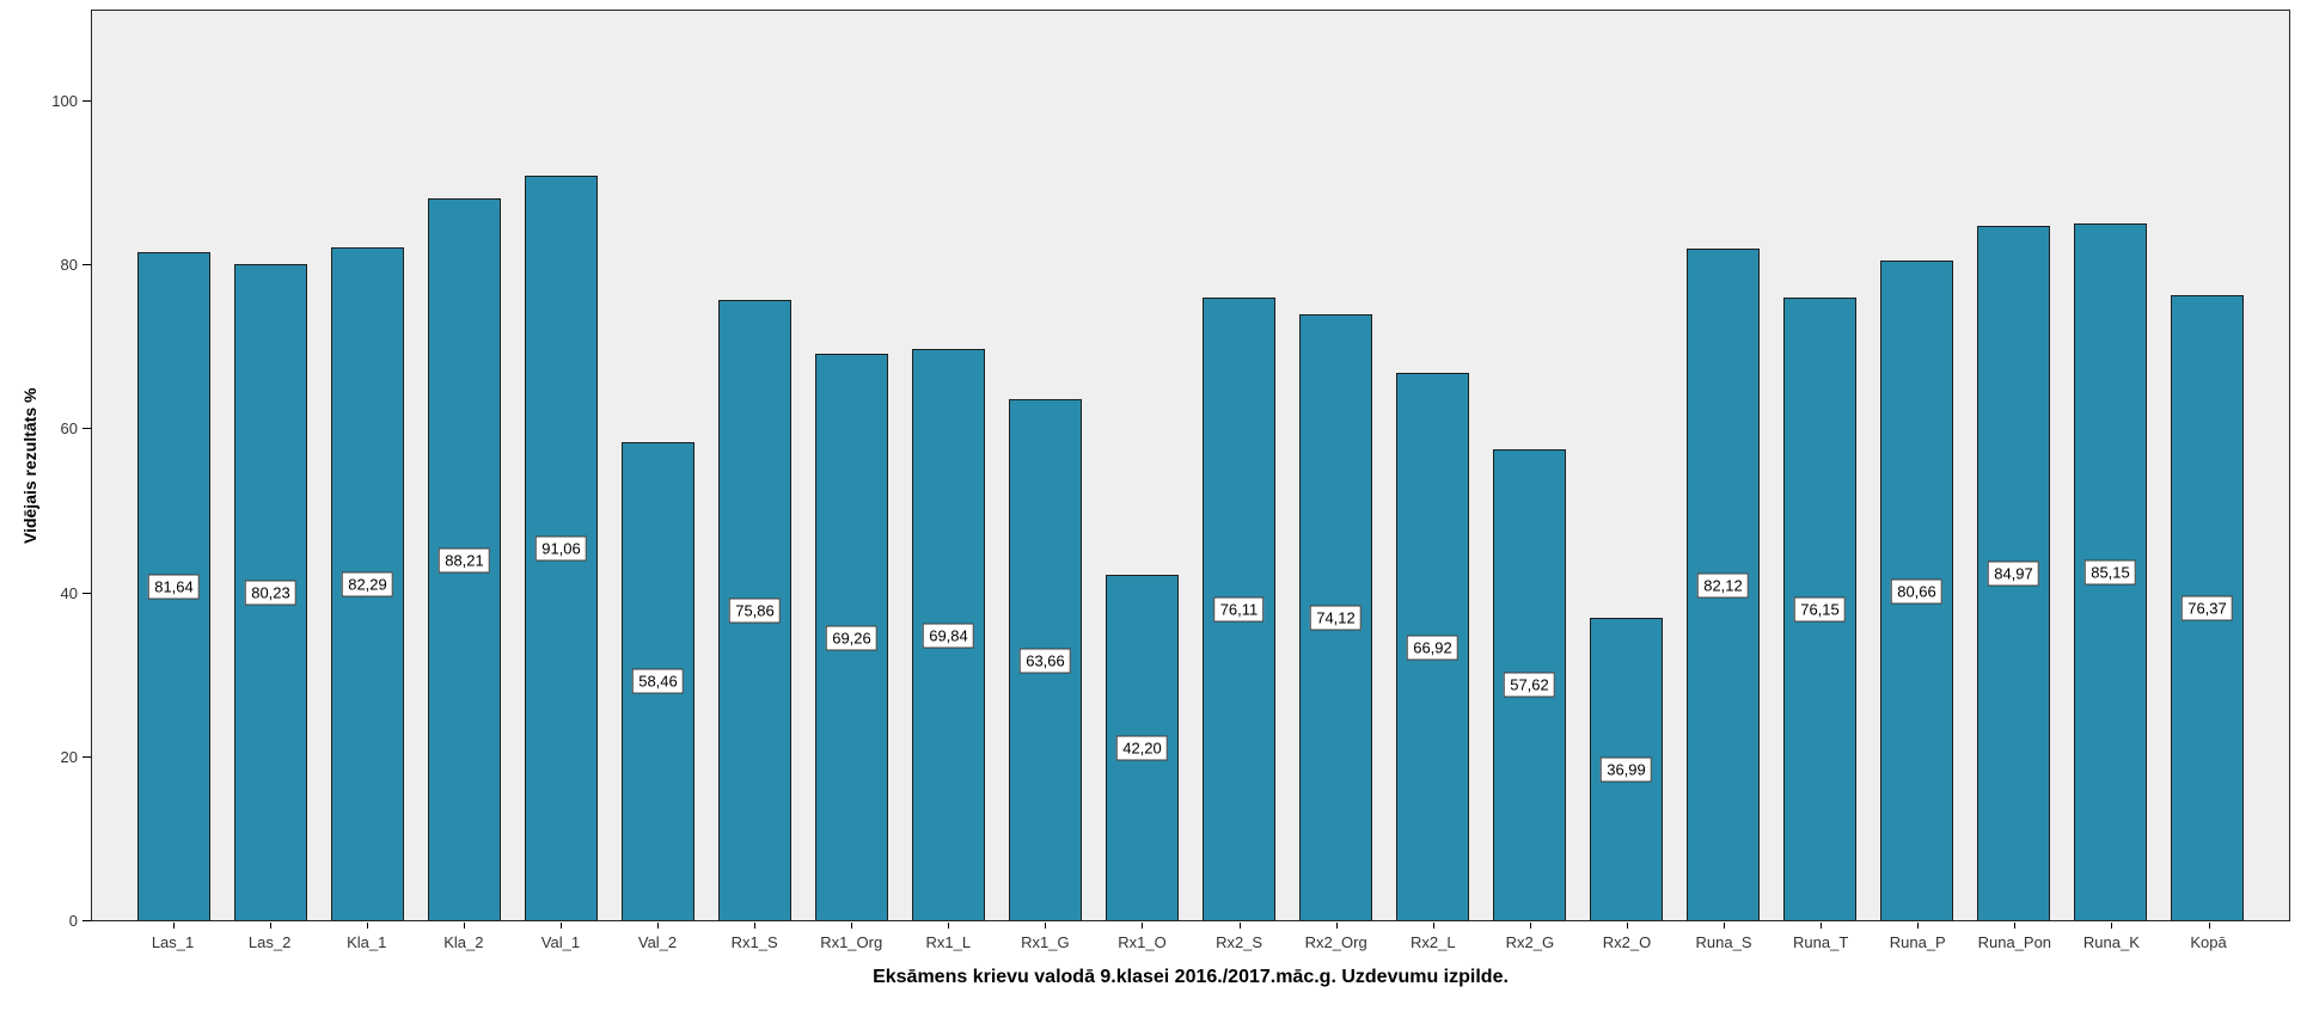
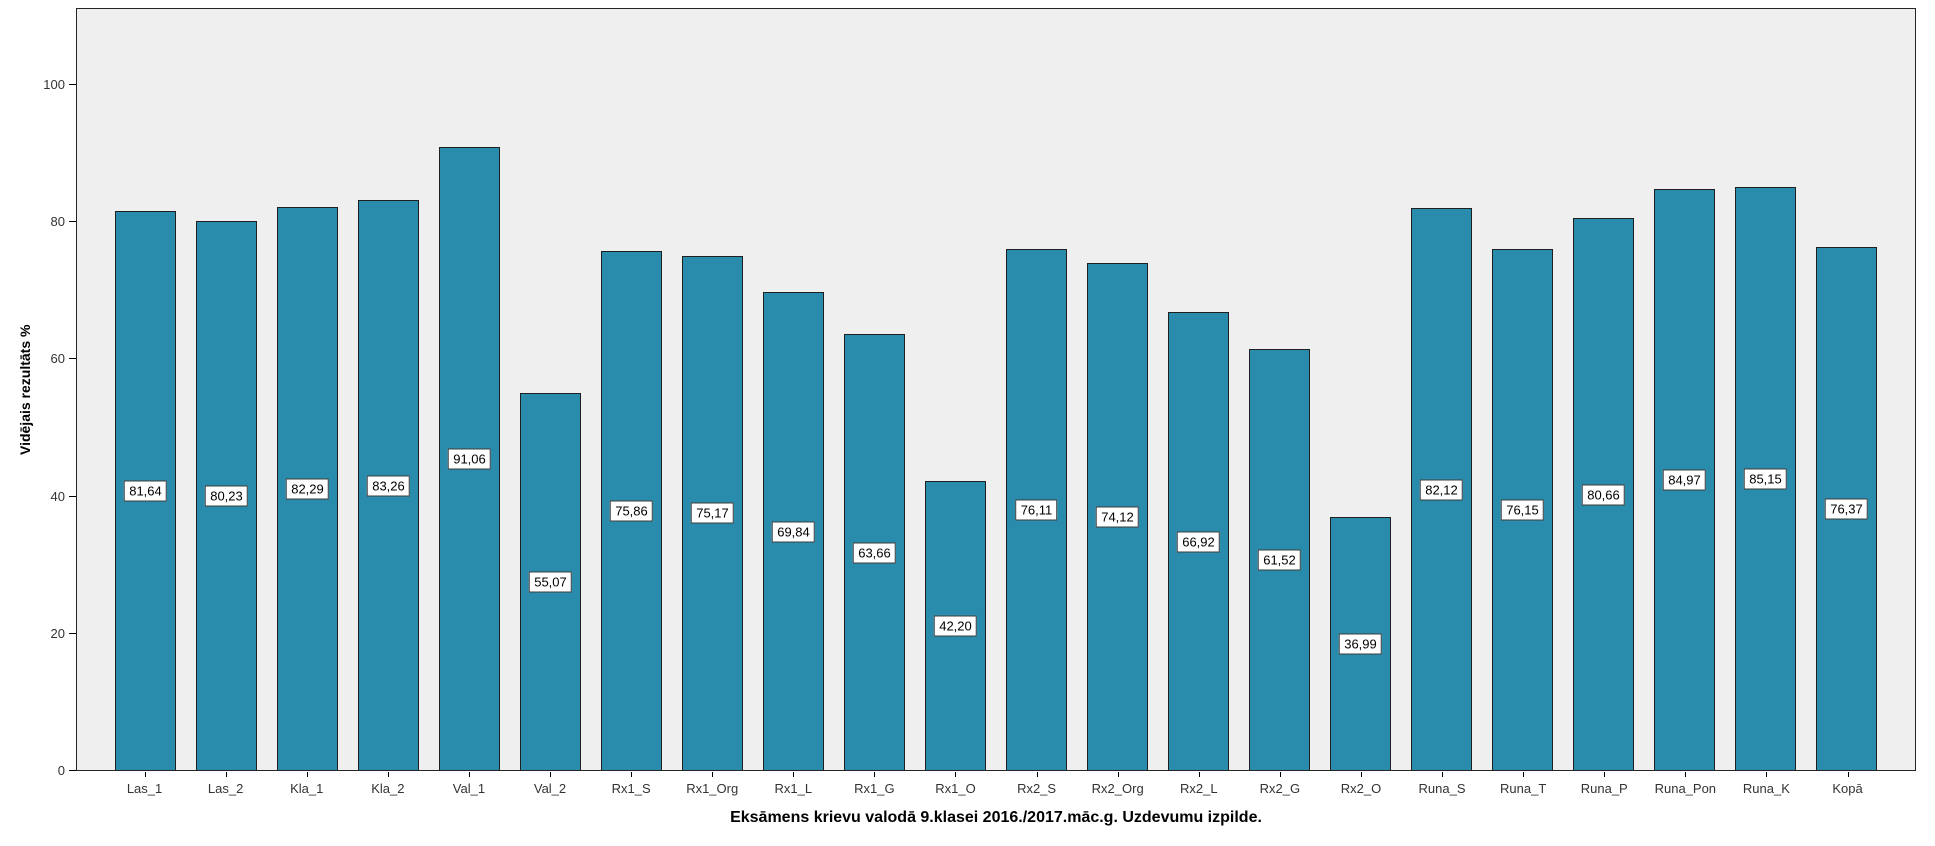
Kla_2: 88,21 -> 83,26
Val_2: 58,46 -> 55,07
Rx1_Org: 69,26 -> 75,17
Rx2_G: 57,62 -> 61,52
